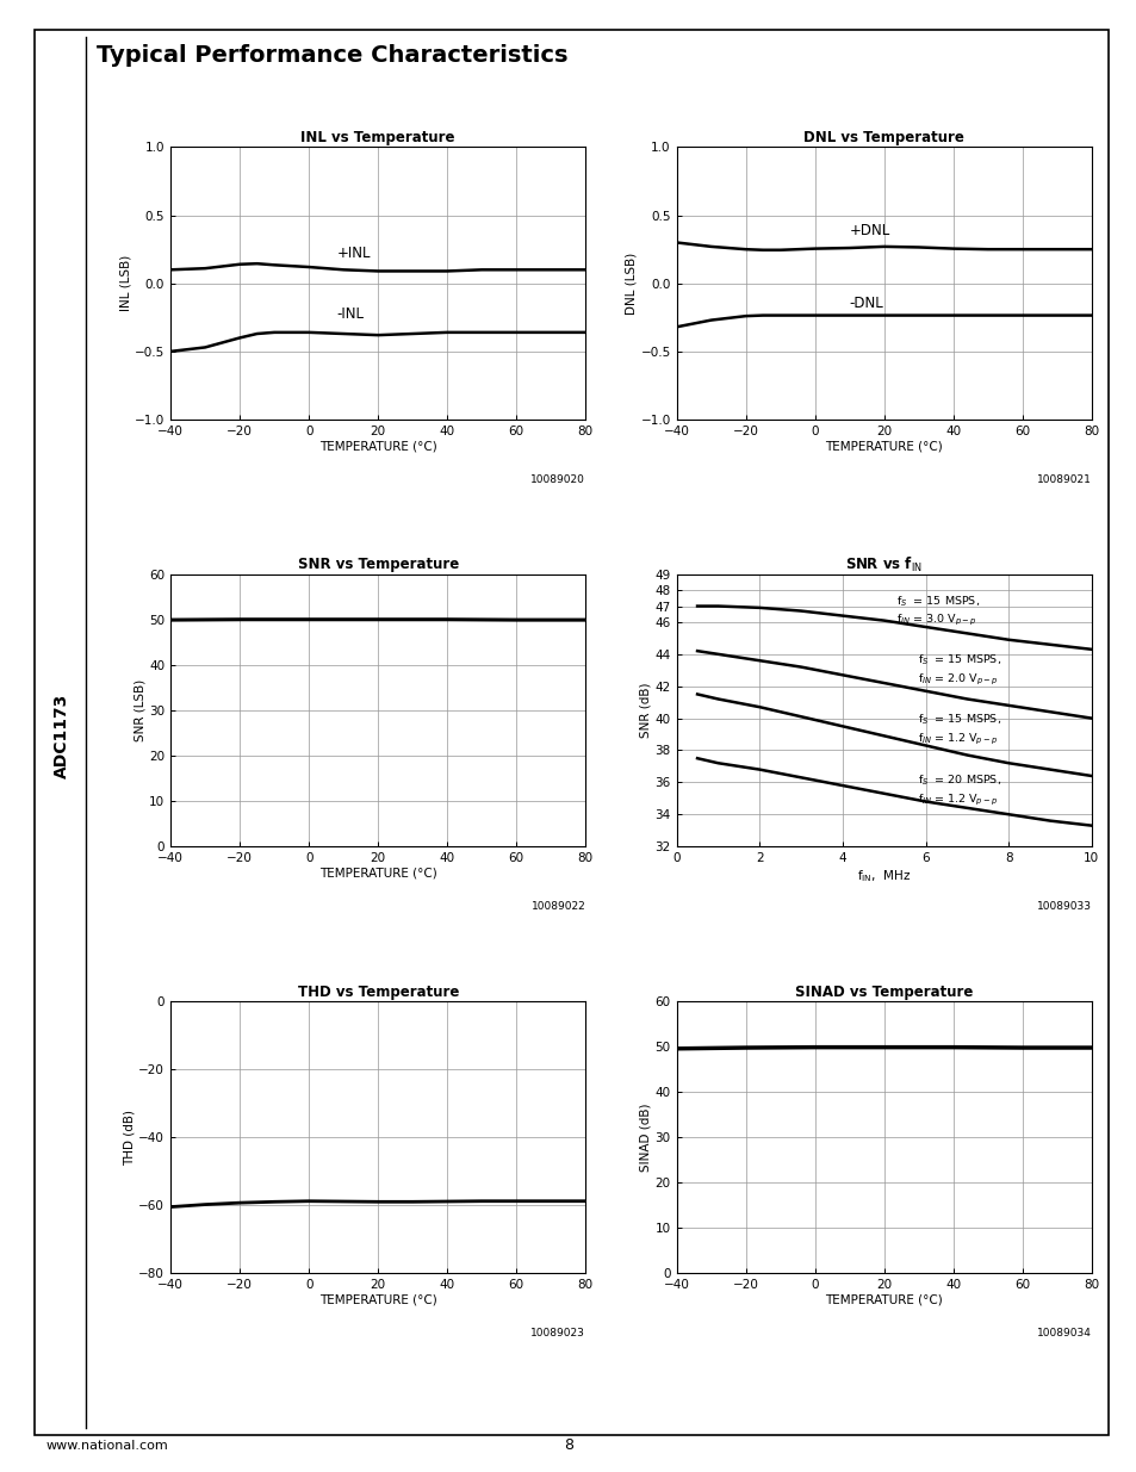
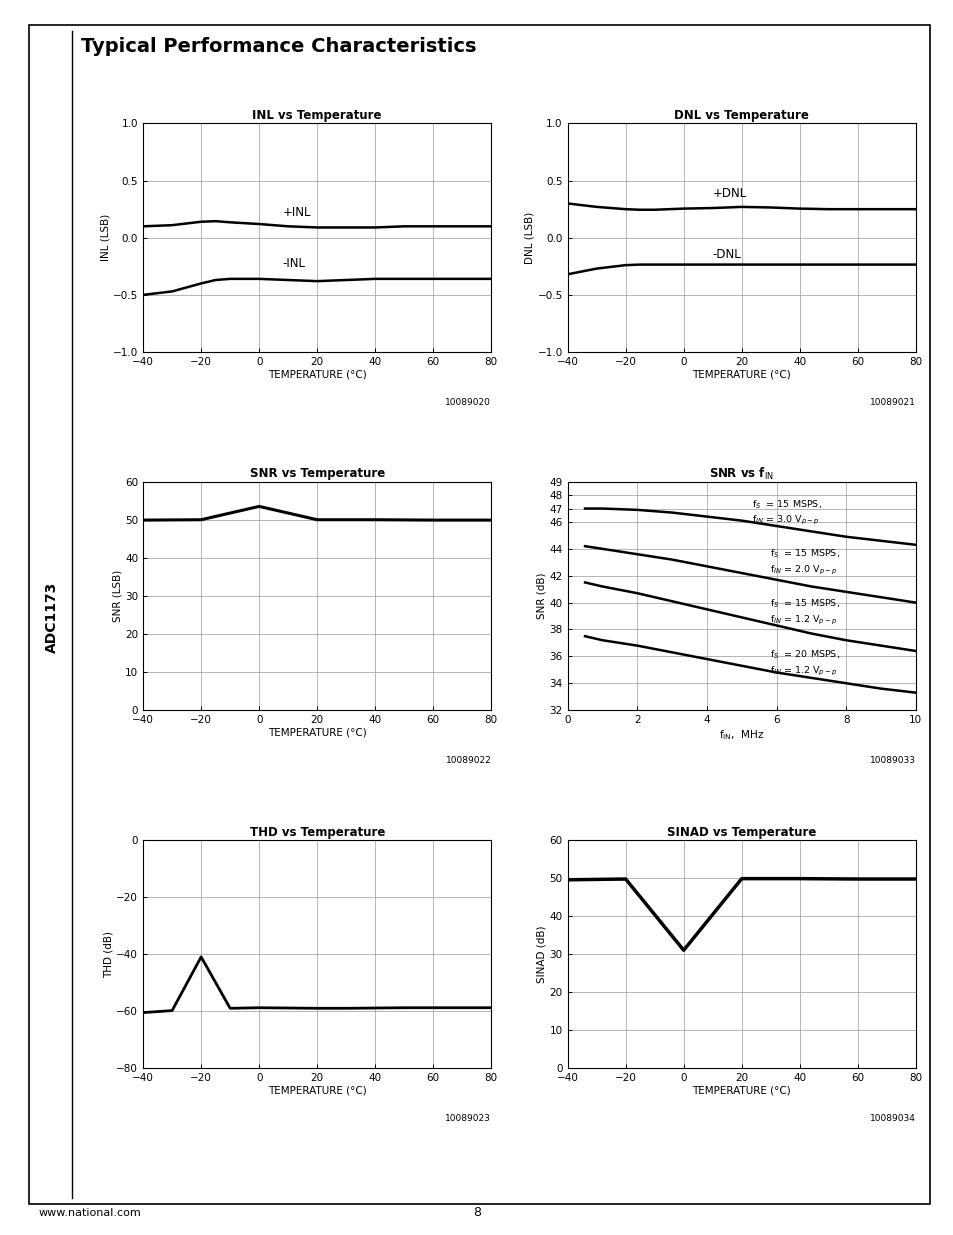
SNR vs Temperature/0: 50.0 -> 53.5
THD vs Temperature/−20: -59.3 -> -41.0
SINAD vs Temperature/0: 49.8 -> 31.0
